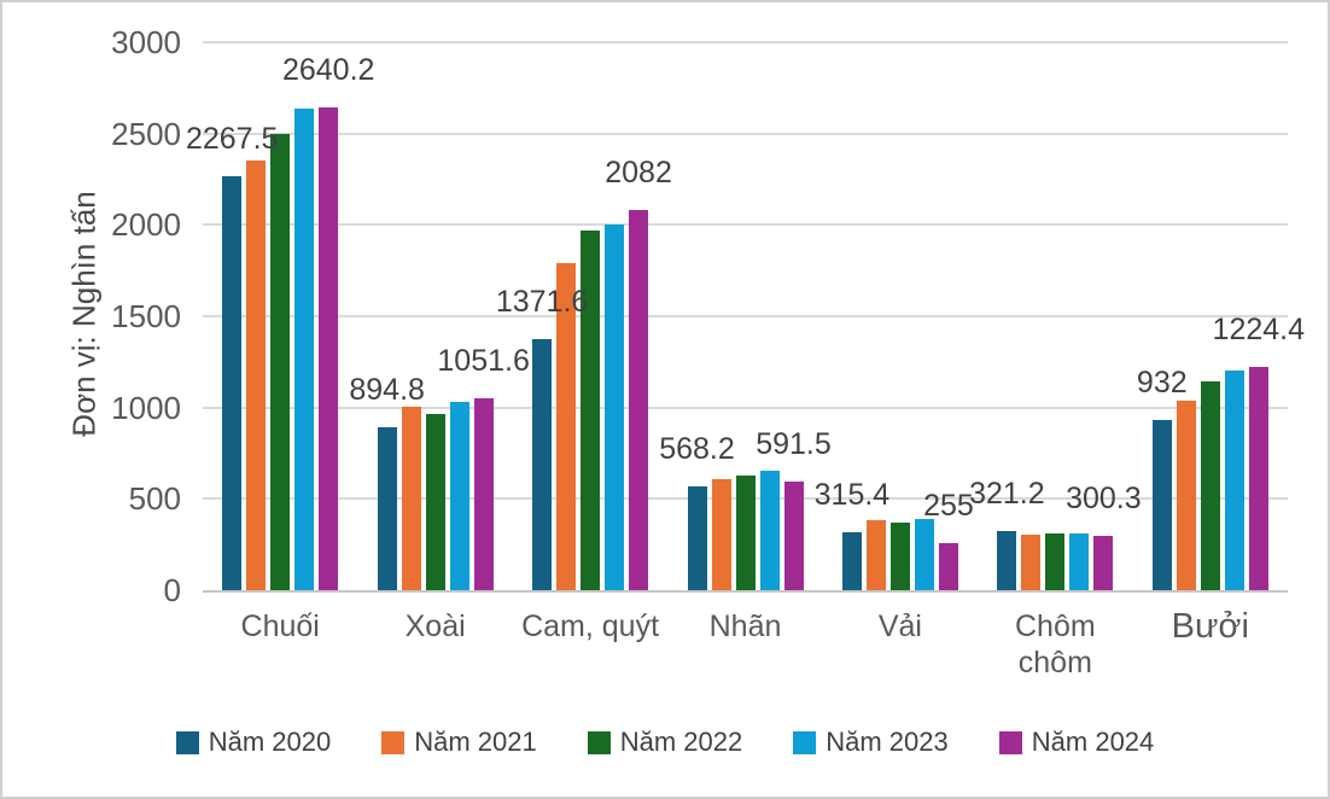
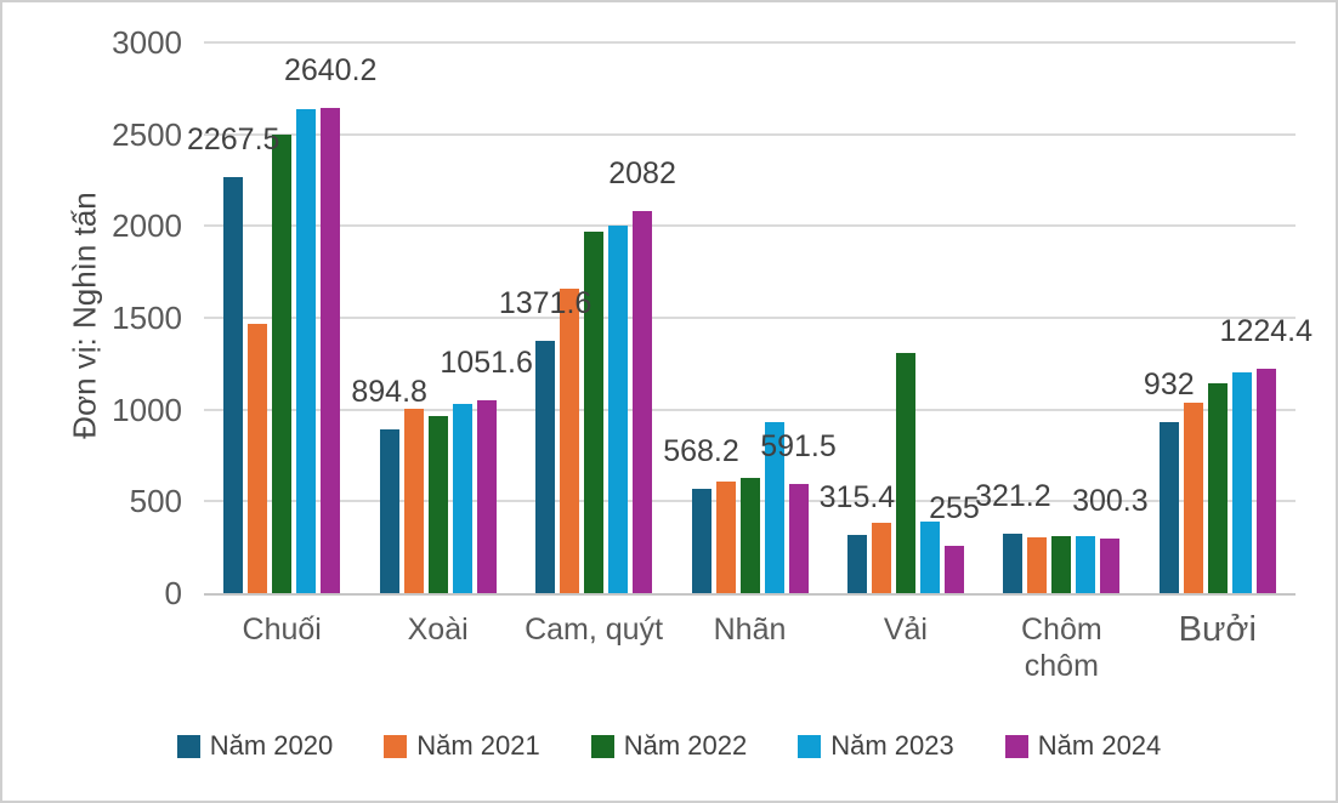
Năm 2021/Chuối: 2360 -> 1470
Năm 2021/Cam, quýt: 1790 -> 1660
Năm 2023/Nhãn: 660 -> 930
Năm 2022/Vải: 370 -> 1310
